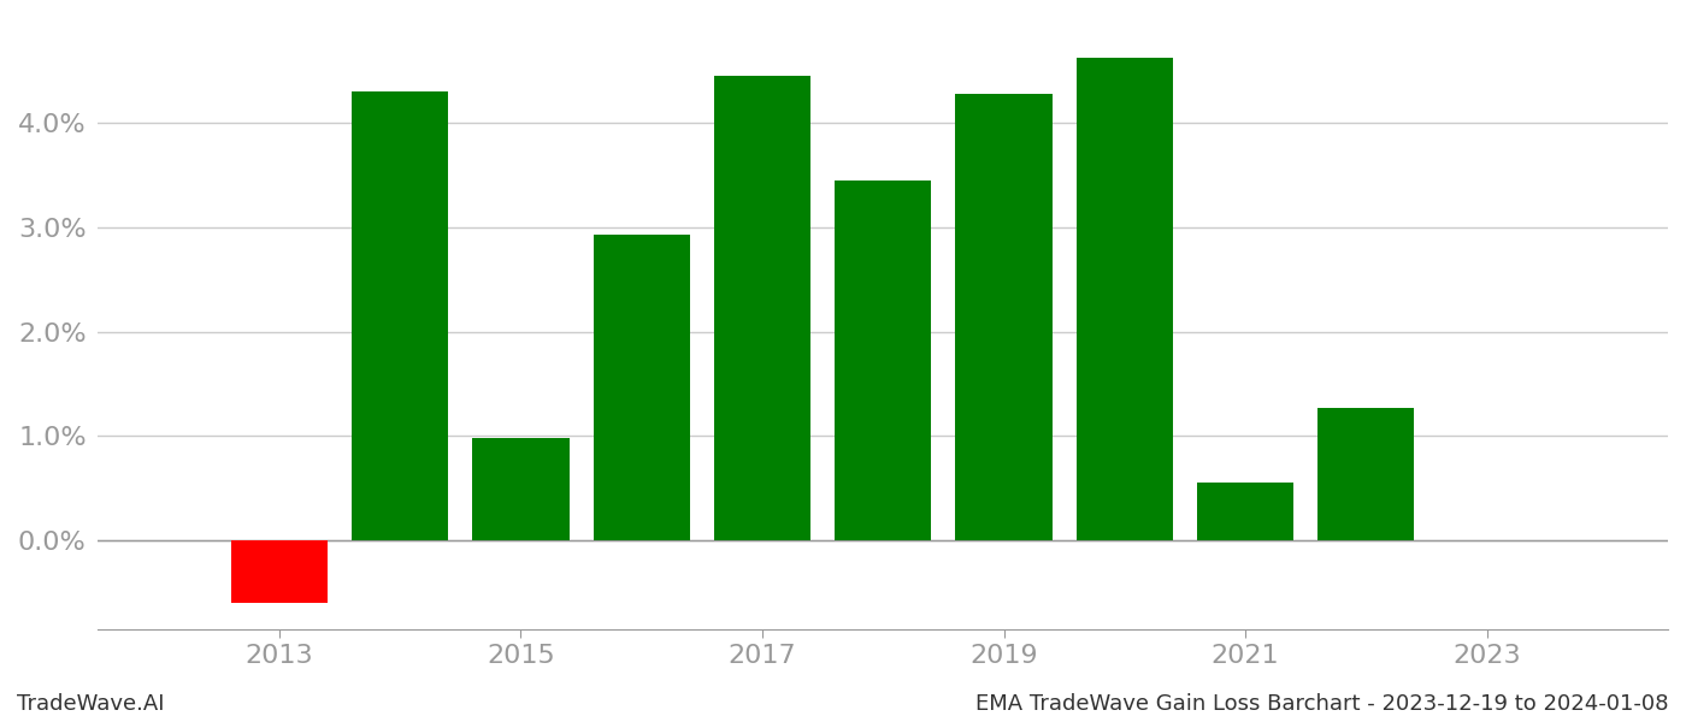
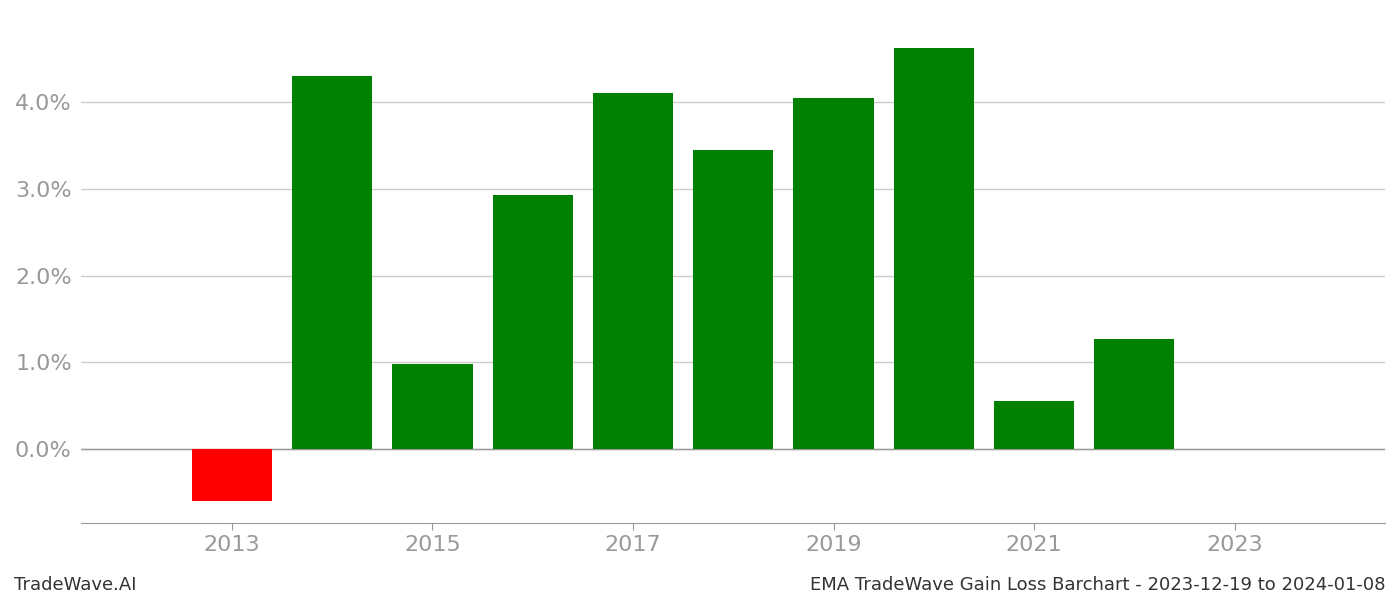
2017: 4.45% -> 4.10%
2019: 4.28% -> 4.04%
